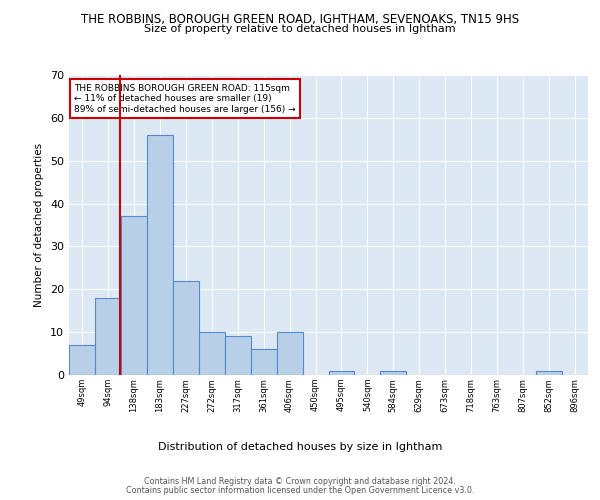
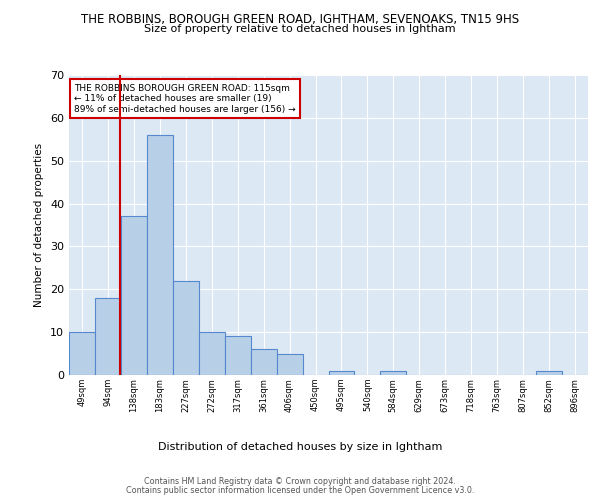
49sqm: 7 -> 10
406sqm: 10 -> 5
